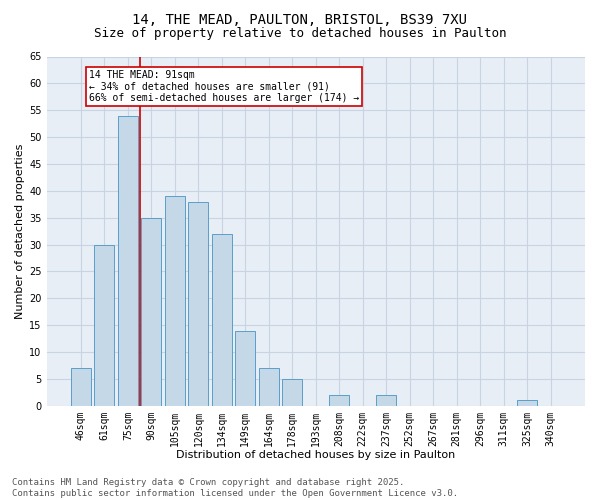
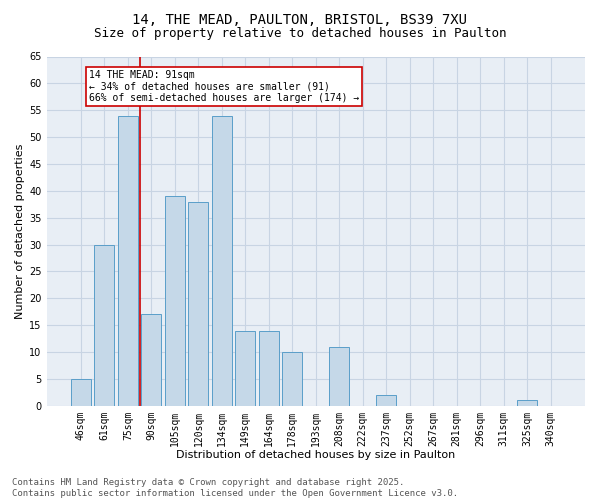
46sqm: 7 -> 5
90sqm: 35 -> 17
134sqm: 32 -> 54
164sqm: 7 -> 14
178sqm: 5 -> 10
208sqm: 2 -> 11
